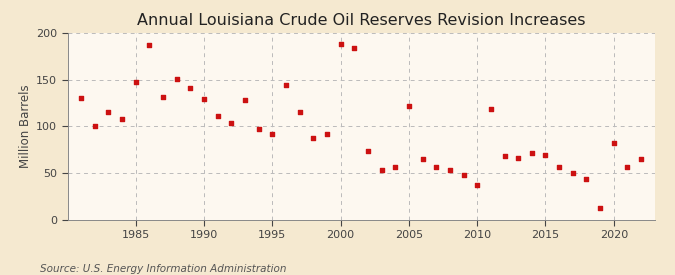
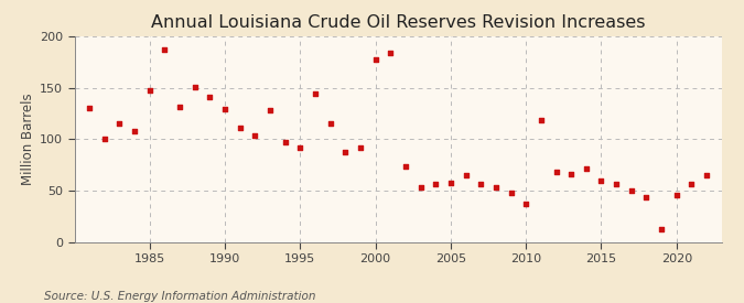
2000: 188 -> 178
2005: 122 -> 58
2015: 70 -> 60
2020: 82 -> 46
